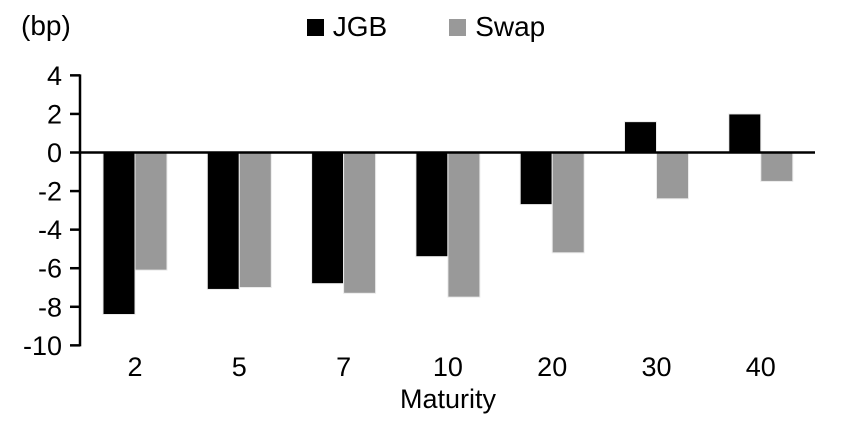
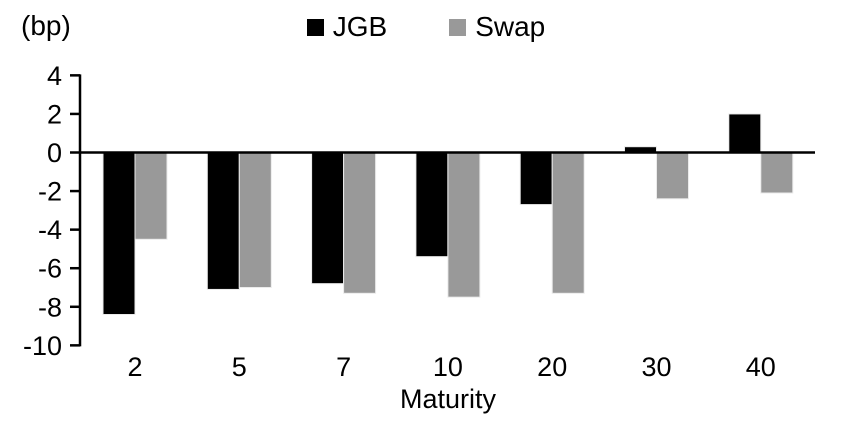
Swap/2: -6.1 -> -4.5
Swap/20: -5.2 -> -7.3
JGB/30: 1.6 -> 0.3
Swap/40: -1.5 -> -2.1
